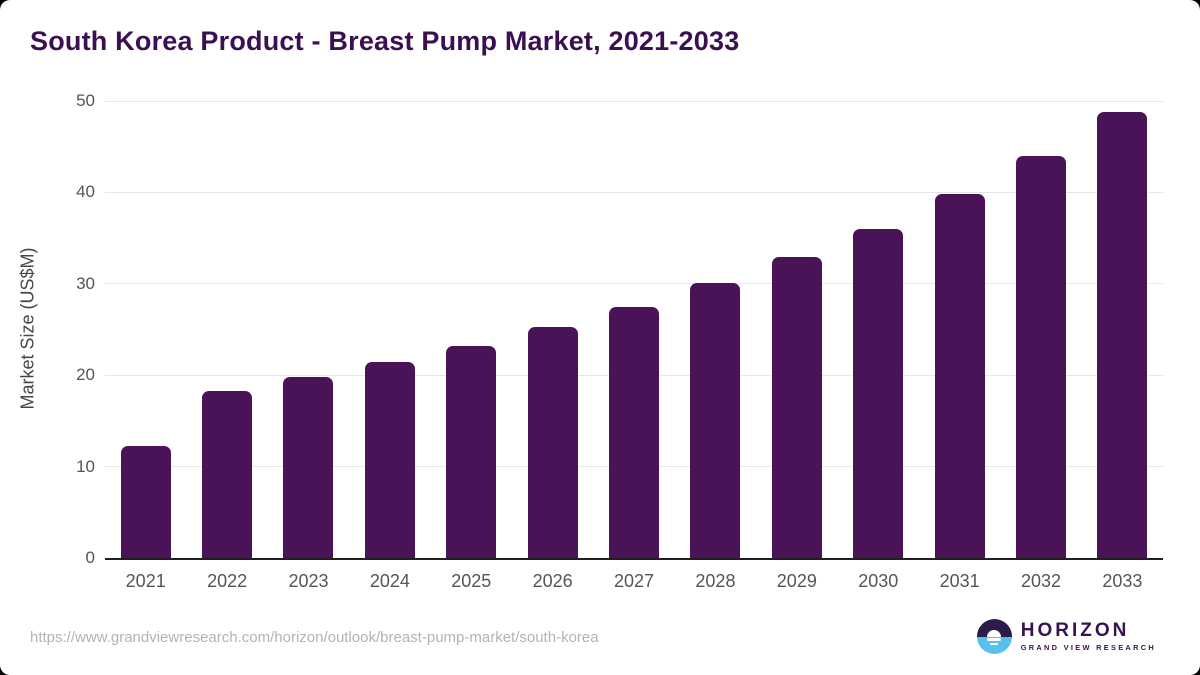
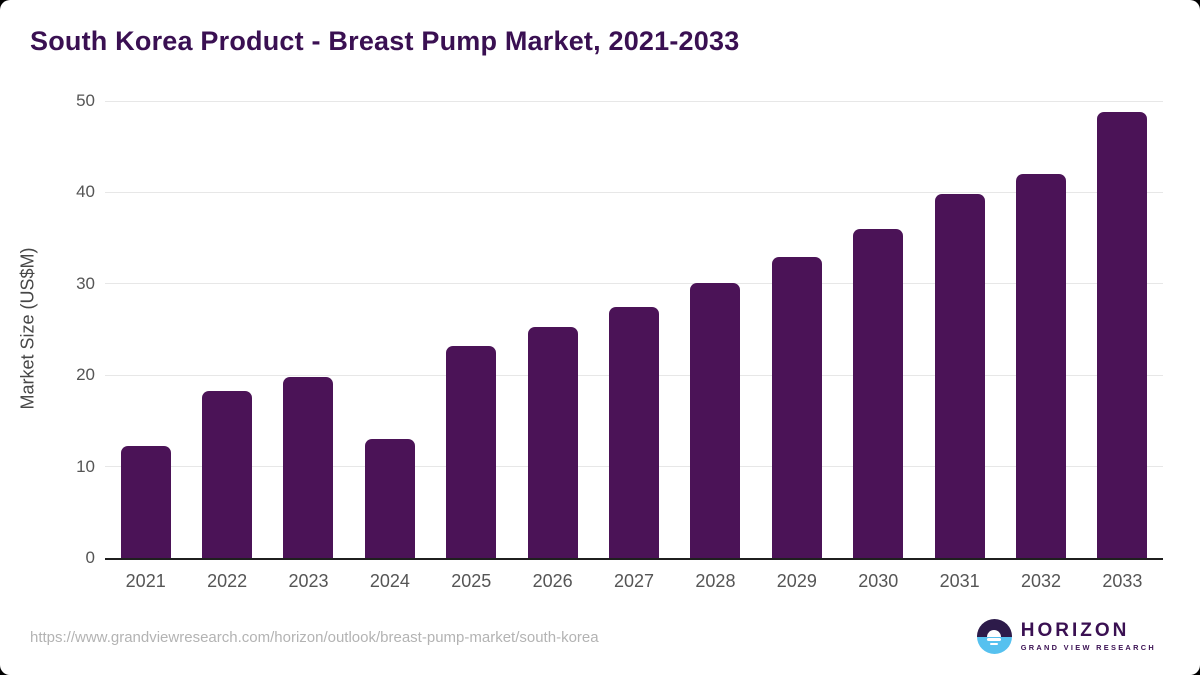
2024: 21 -> 13
2032: 44 -> 42
